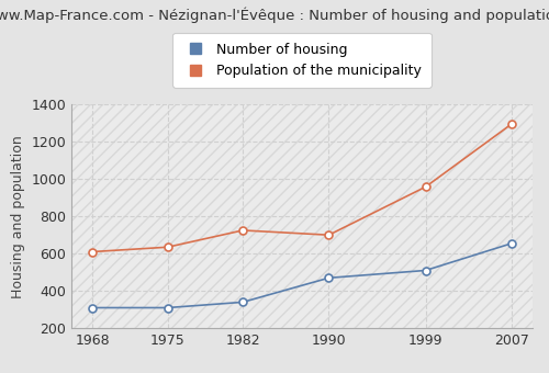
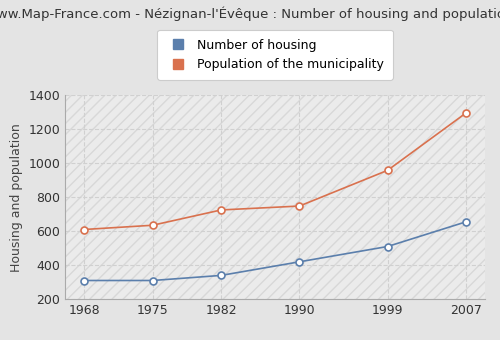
Number of housing/1990: 470 -> 420
Population of the municipality/1990: 700 -> 750
